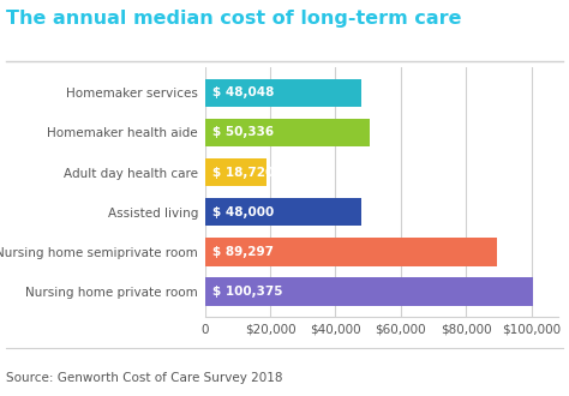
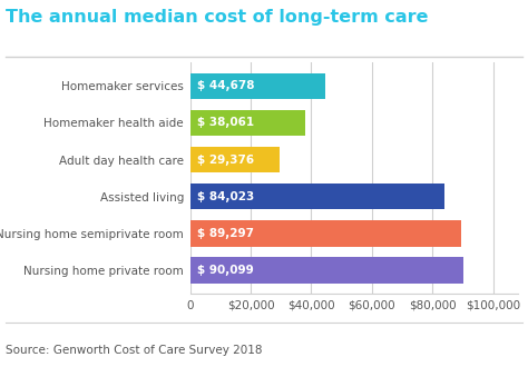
Homemaker services: 48,048 -> 44,678
Homemaker health aide: 50,336 -> 38,061
Adult day health care: 18,720 -> 29,376
Assisted living: 48,000 -> 84,023
Nursing home private room: 100,375 -> 90,099
